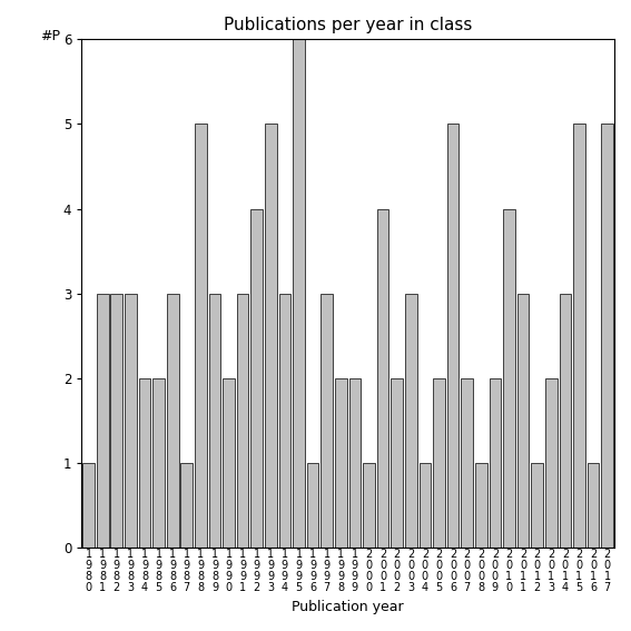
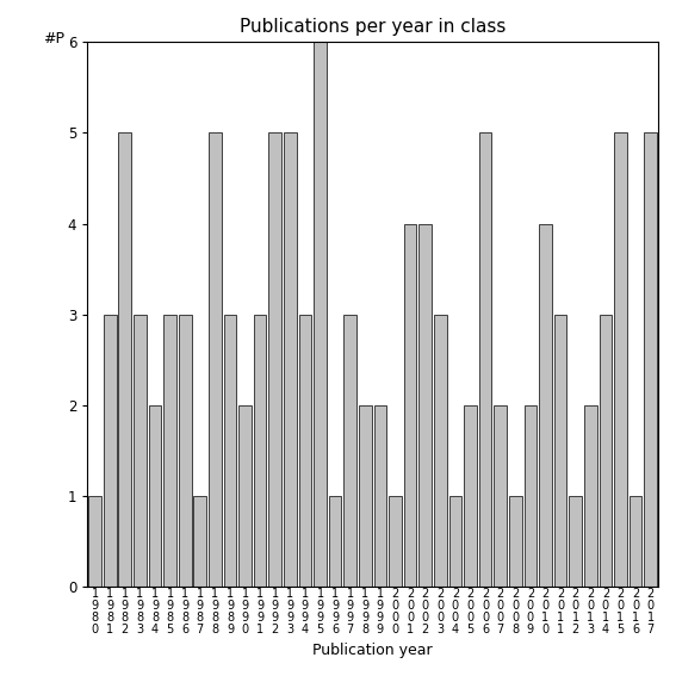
1 9 8 2: 3 -> 5
1 9 8 5: 2 -> 3
1 9 9 2: 4 -> 5
2 0 0 2: 2 -> 4
